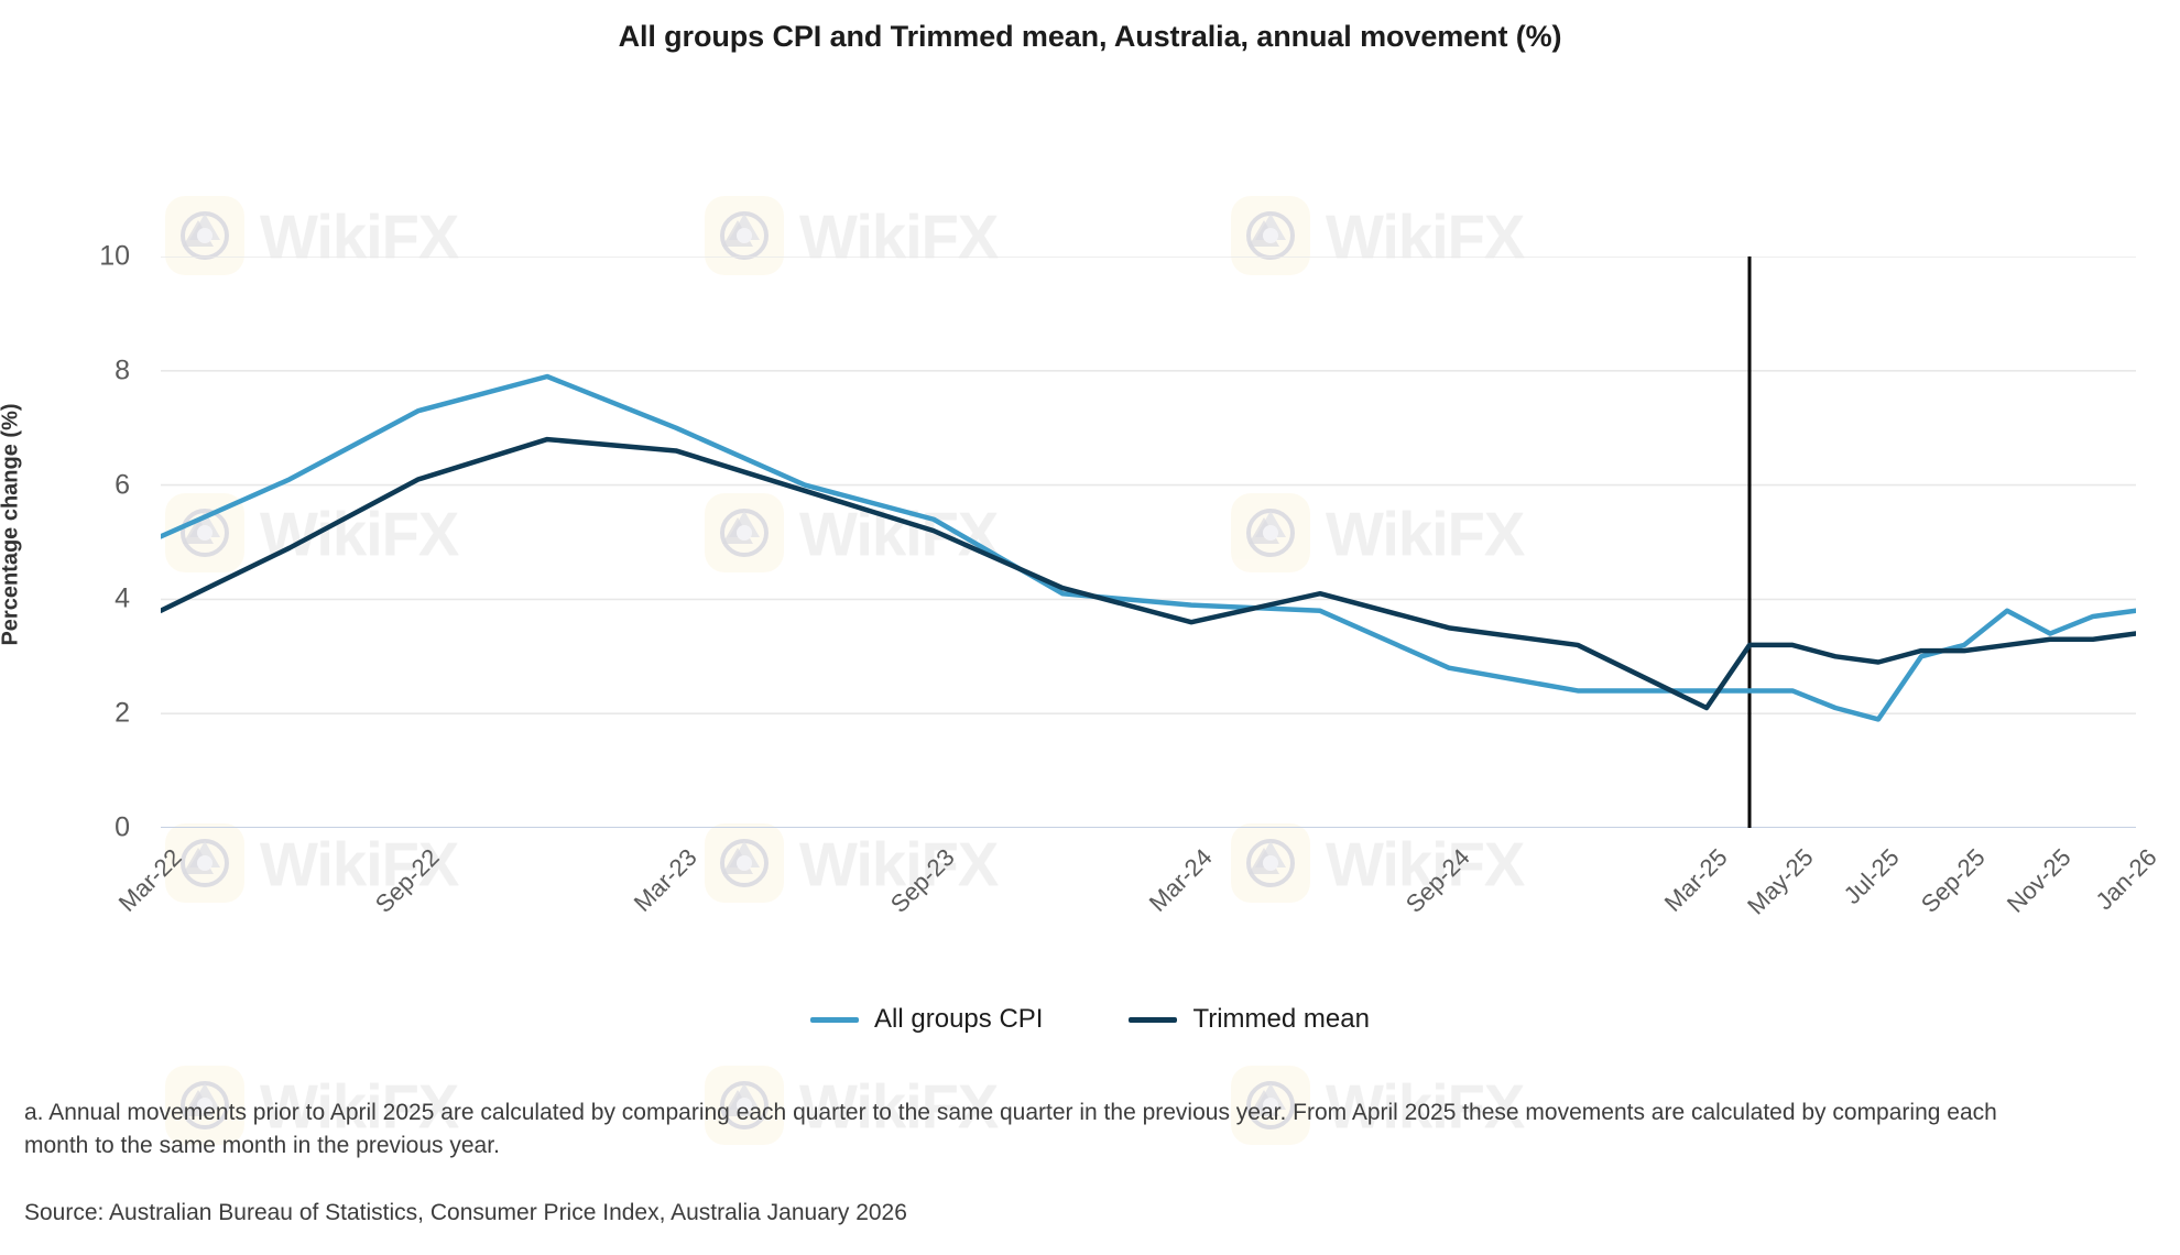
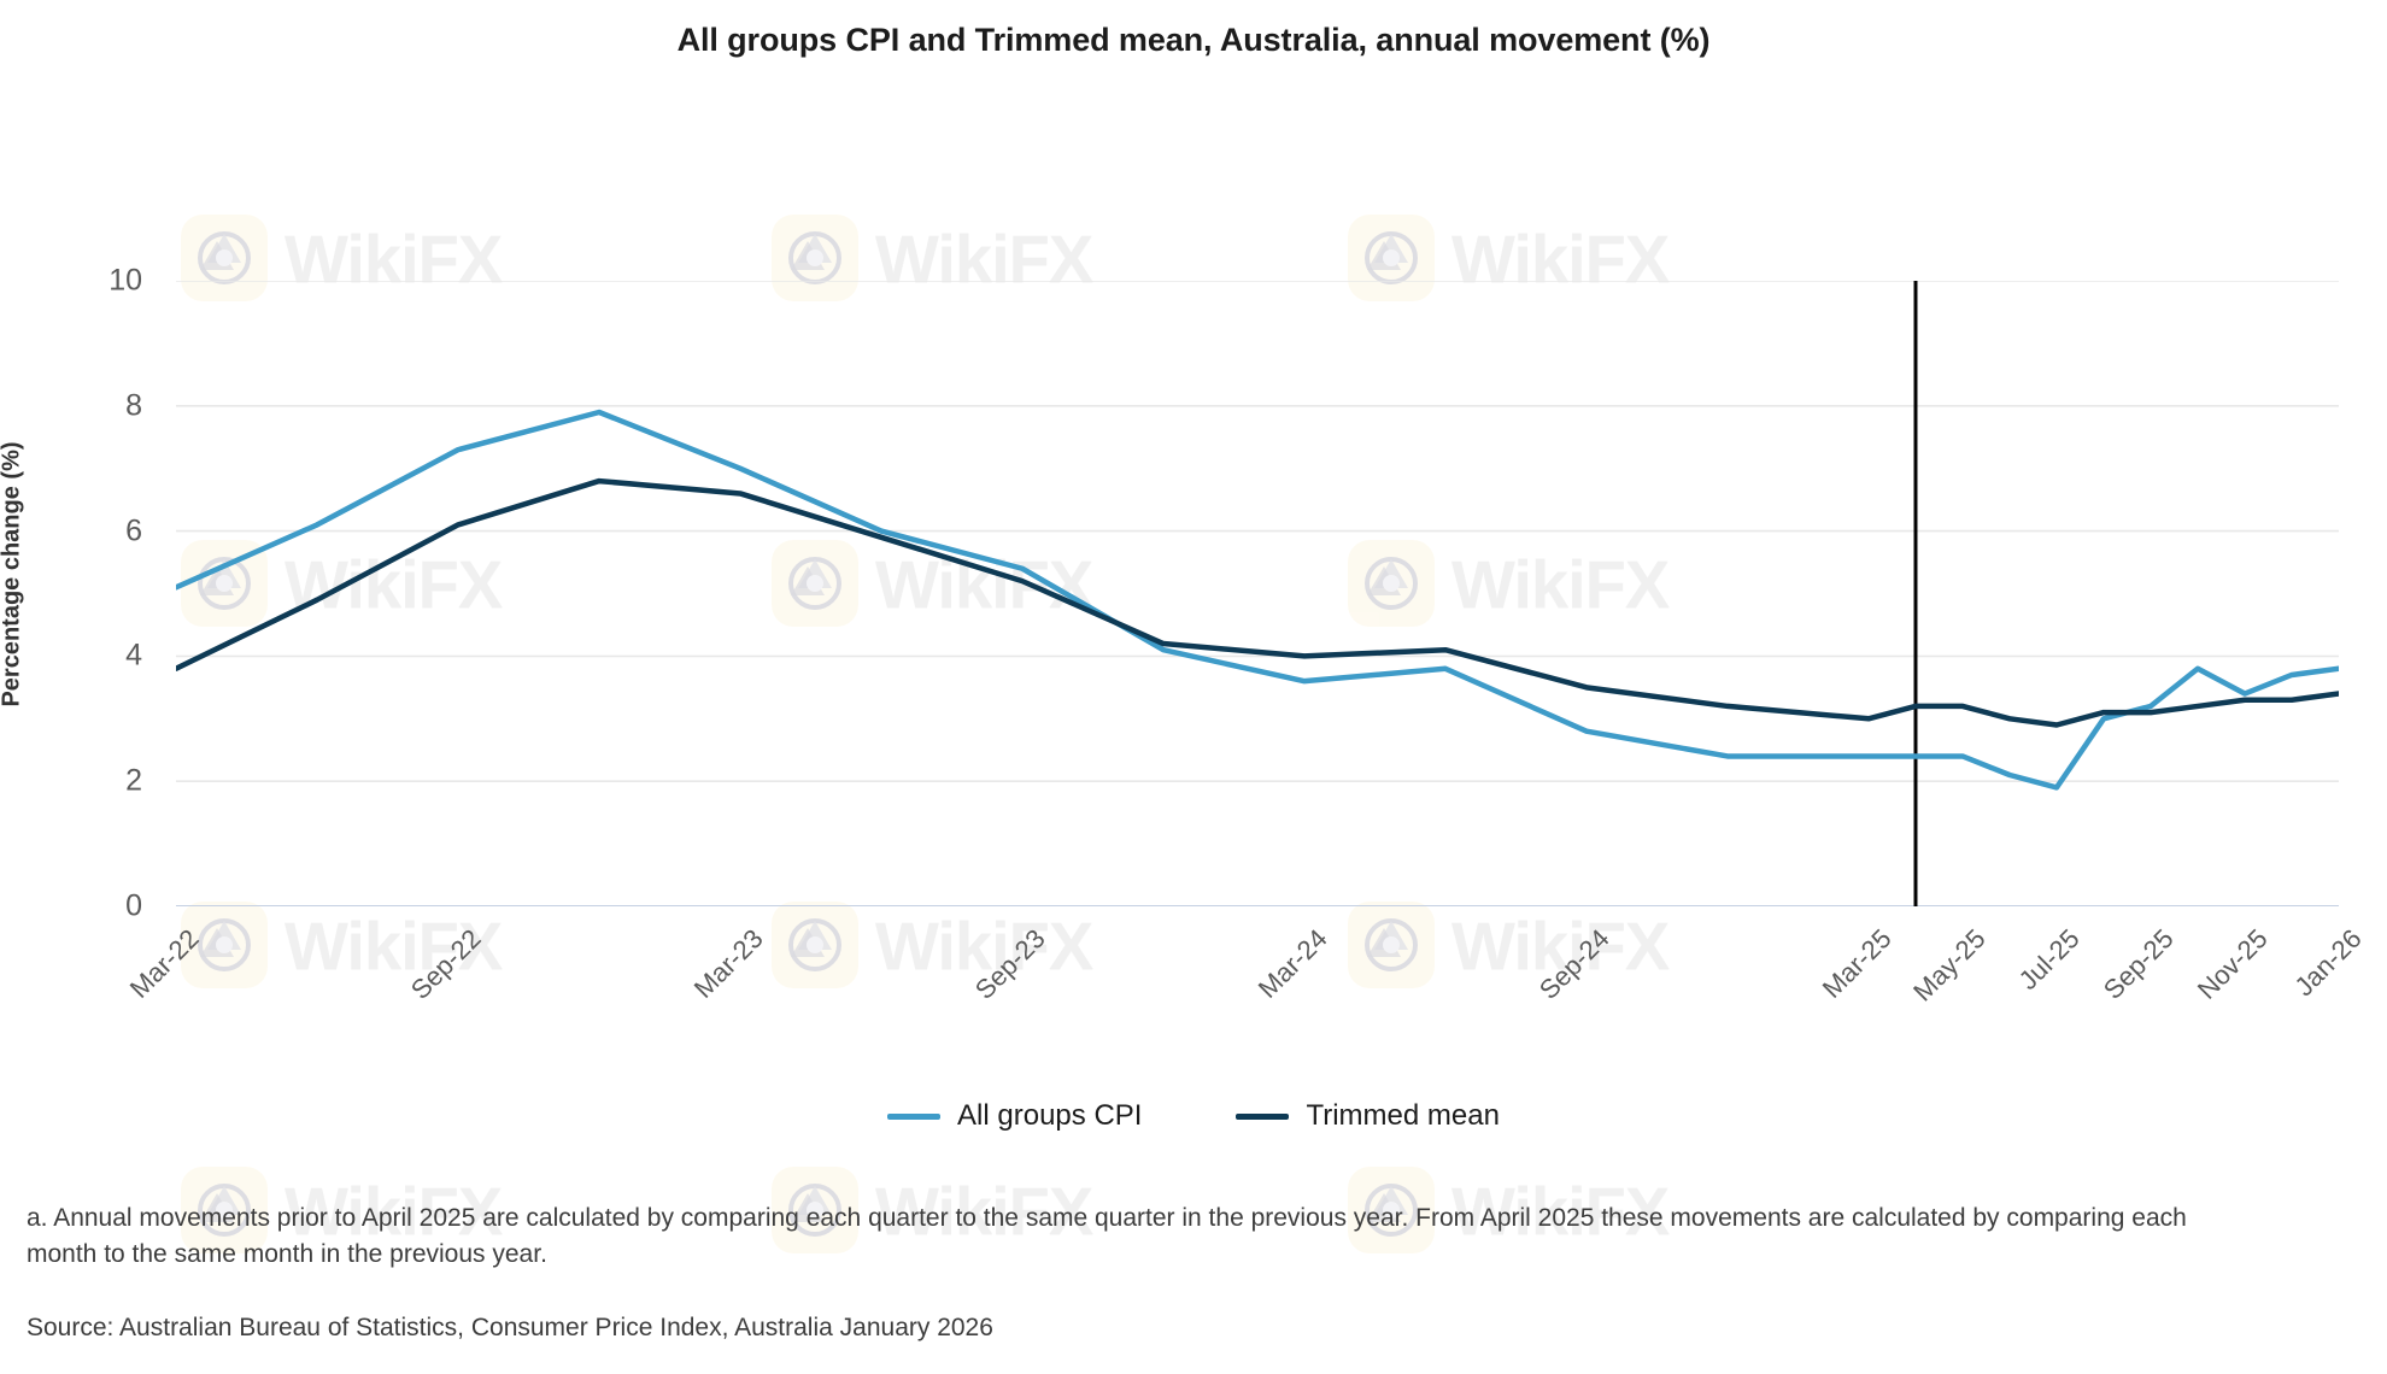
All groups CPI/Mar-24: 3.9 -> 3.6
Trimmed mean/Mar-24: 3.6 -> 4.0
Trimmed mean/Mar-25: 2.1 -> 3.0
